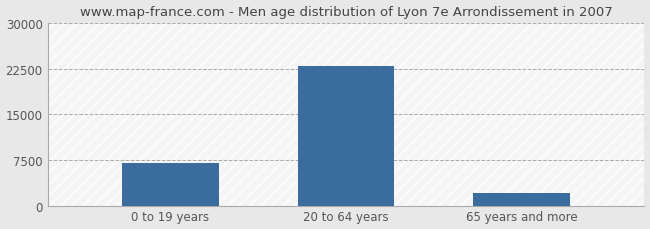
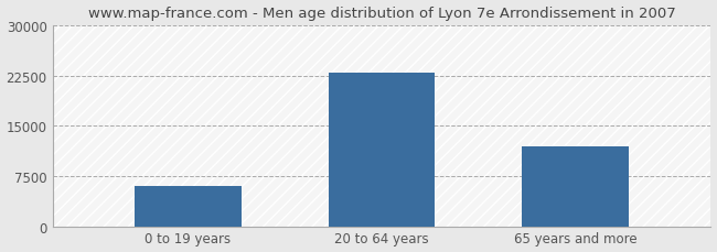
0 to 19 years: 7000 -> 6000
65 years and more: 2000 -> 12000
